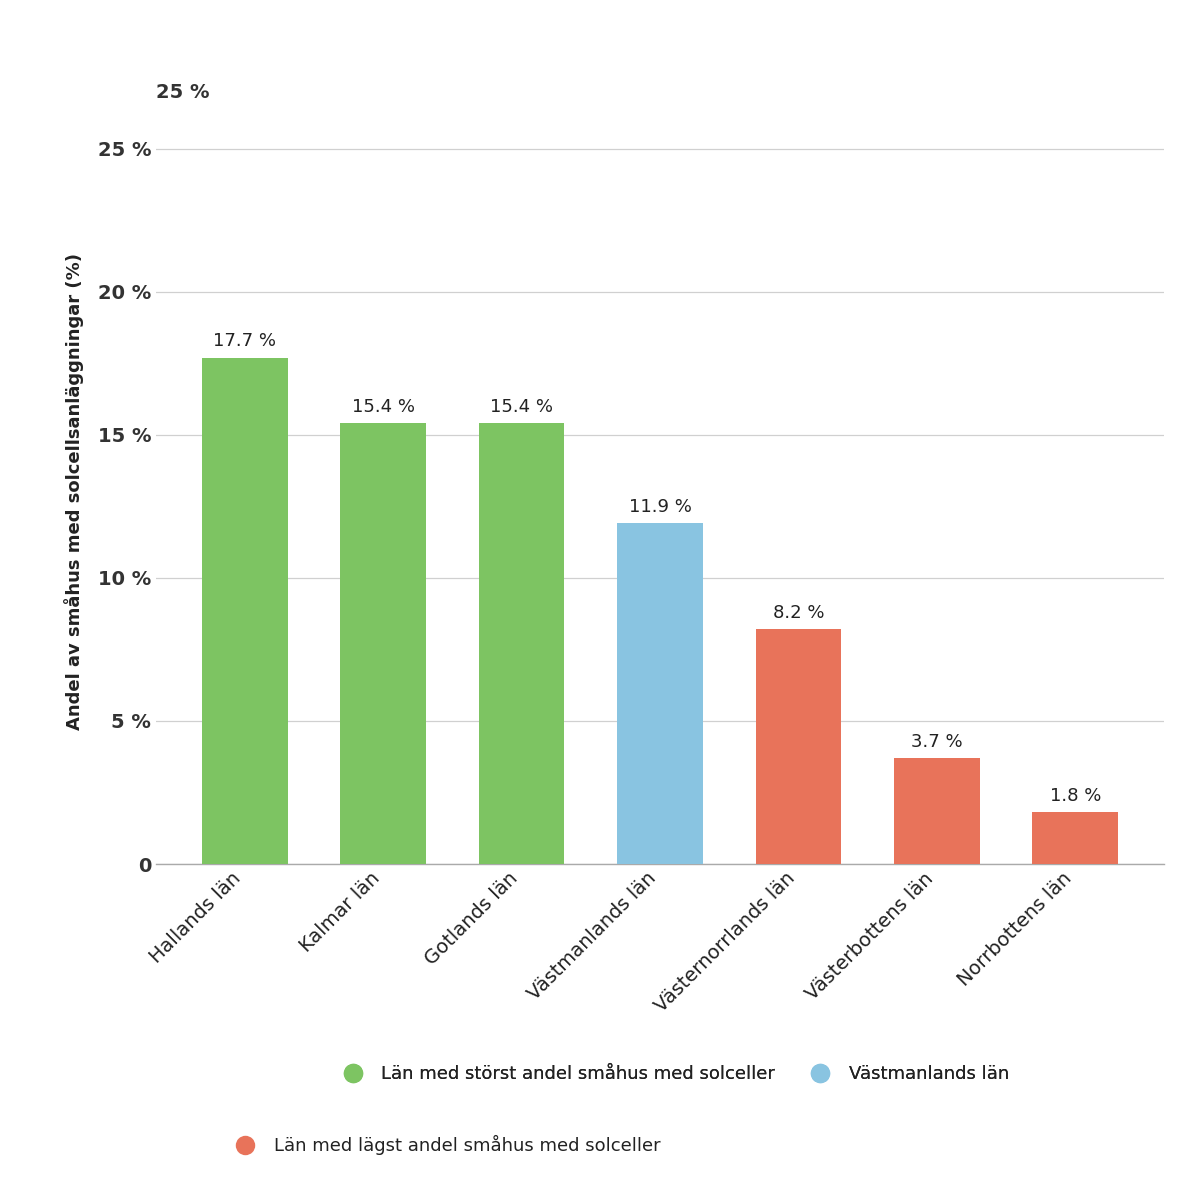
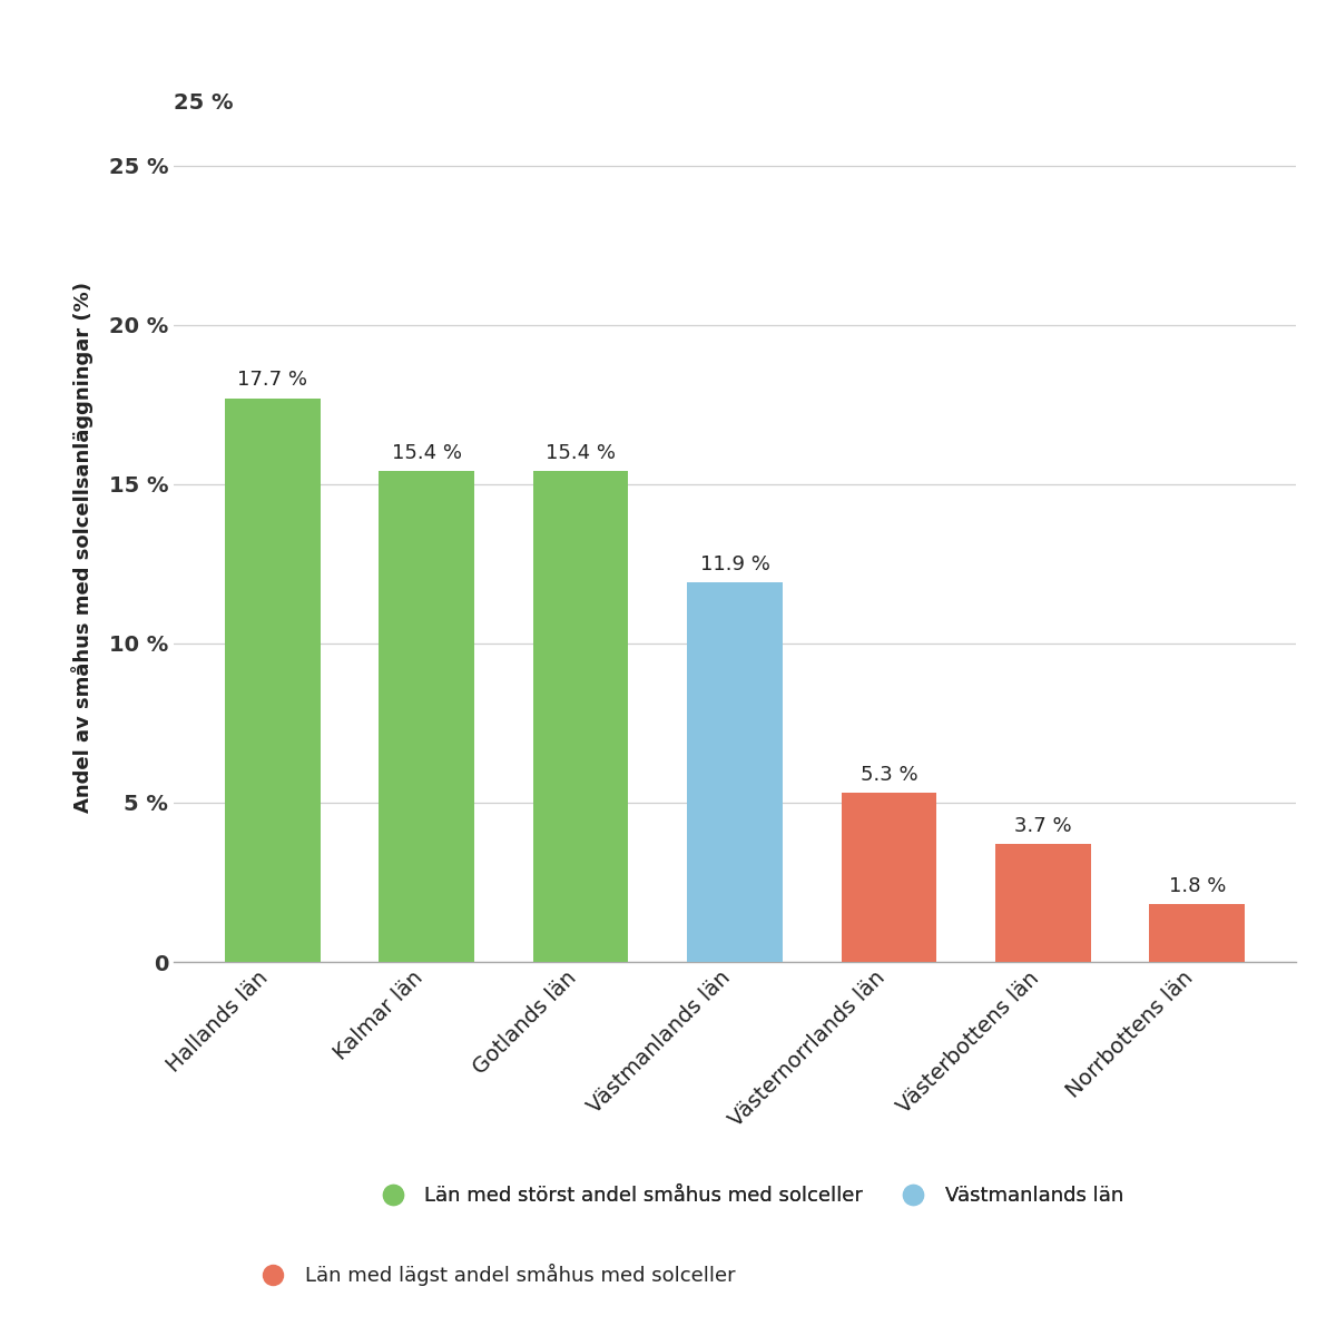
Västernorrlands län: 8.2 -> 5.3
